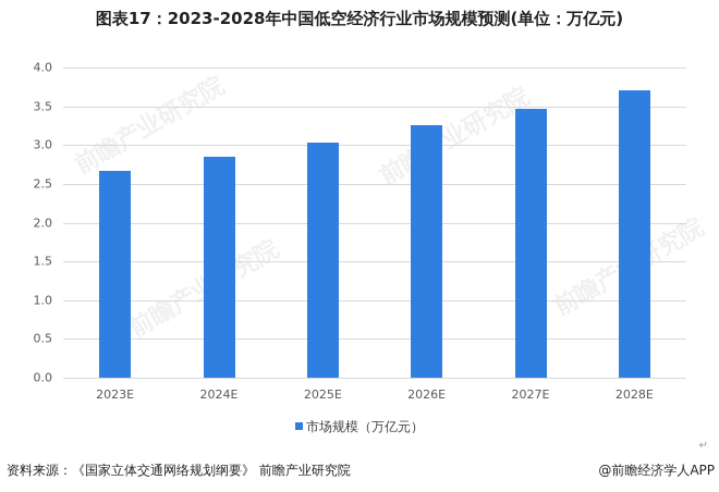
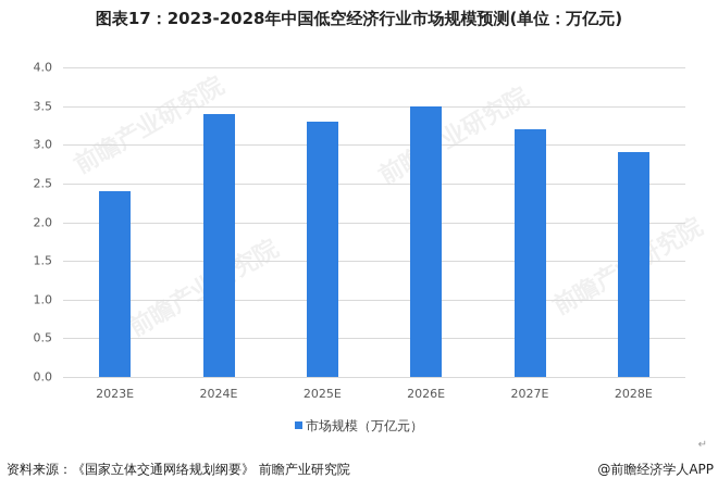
2023E: 2.7 -> 2.4
2024E: 2.9 -> 3.4
2025E: 3.0 -> 3.3
2026E: 3.3 -> 3.5
2027E: 3.5 -> 3.2
2028E: 3.7 -> 2.9
